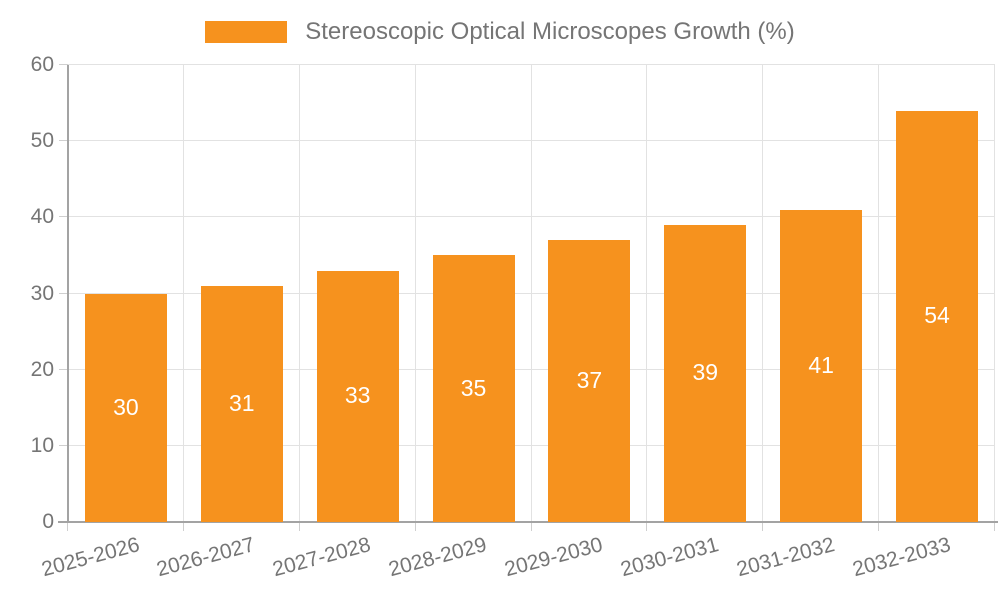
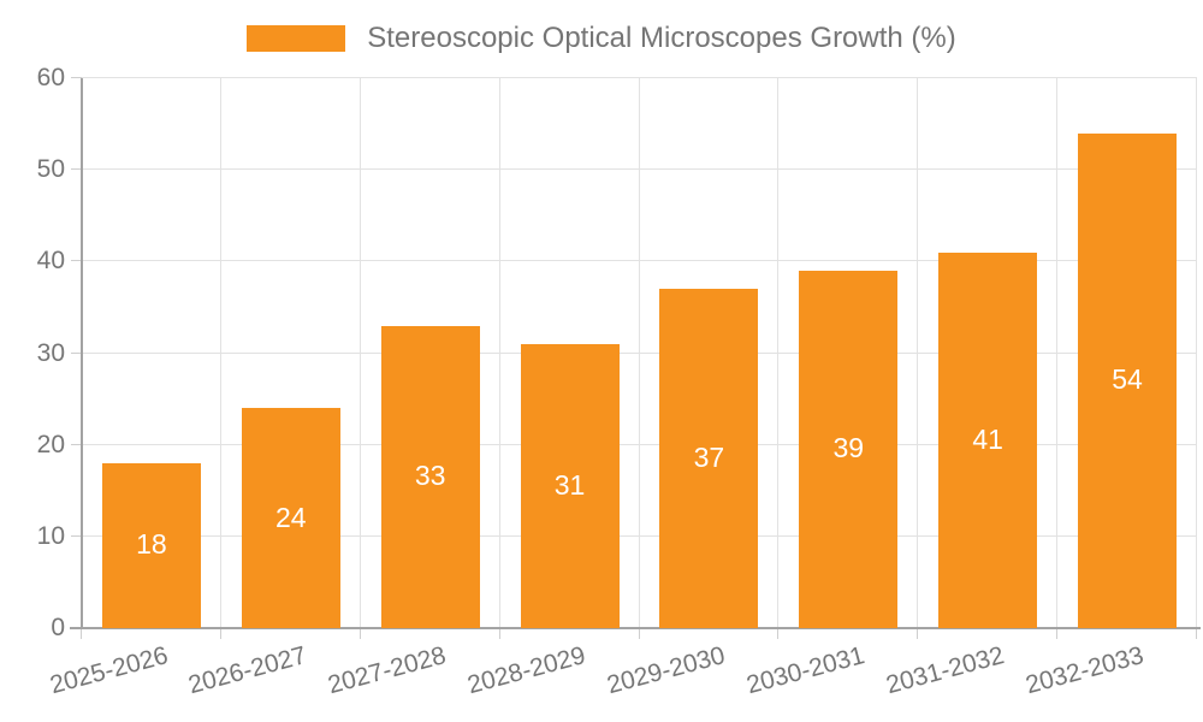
2025-2026: 30 -> 18
2026-2027: 31 -> 24
2028-2029: 35 -> 31
